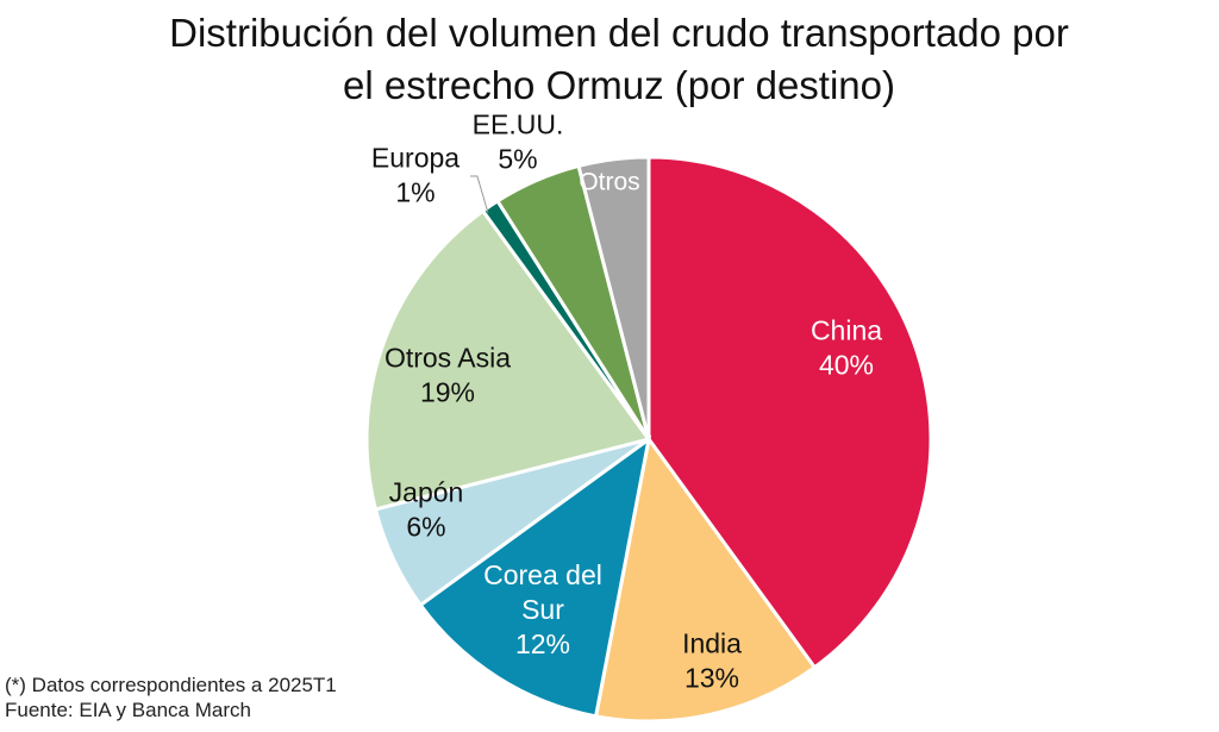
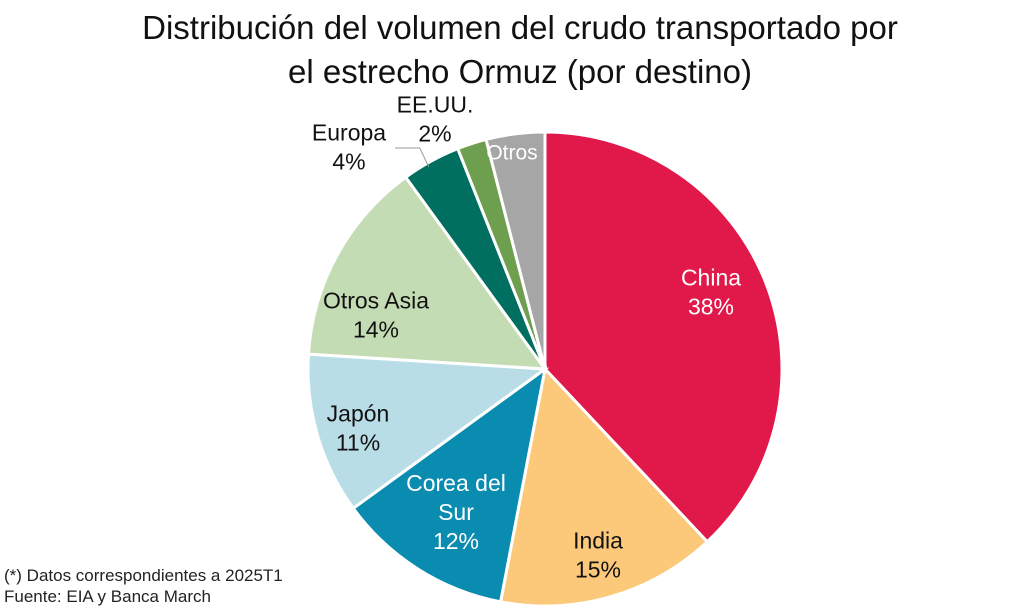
China: 40% -> 38%
India: 13% -> 15%
Japón: 6% -> 11%
Otros Asia: 19% -> 14%
Europa: 1% -> 4%
EE.UU.: 5% -> 2%
